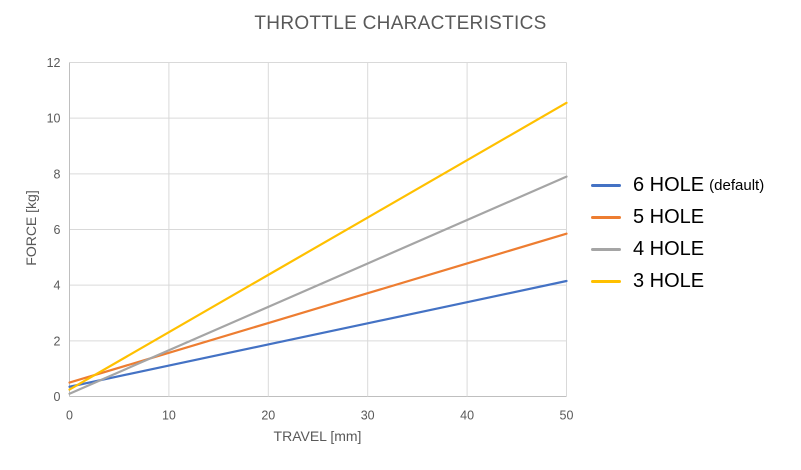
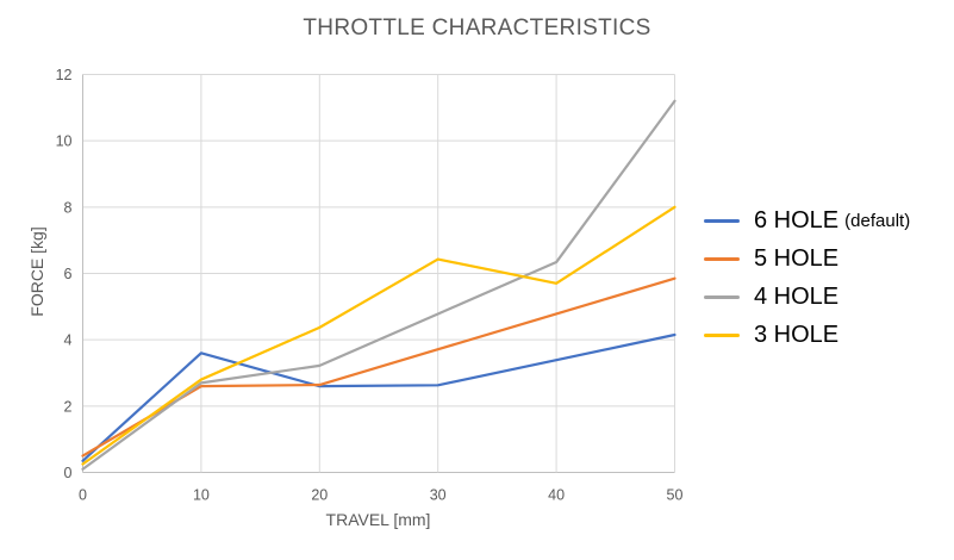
6 HOLE/10: 1.1 -> 3.6
5 HOLE/10: 1.6 -> 2.6
4 HOLE/10: 1.7 -> 2.7
3 HOLE/10: 2.3 -> 2.8
6 HOLE/20: 1.9 -> 2.6
3 HOLE/40: 8.5 -> 5.7
4 HOLE/50: 7.9 -> 11.2
3 HOLE/50: 10.6 -> 8.0
